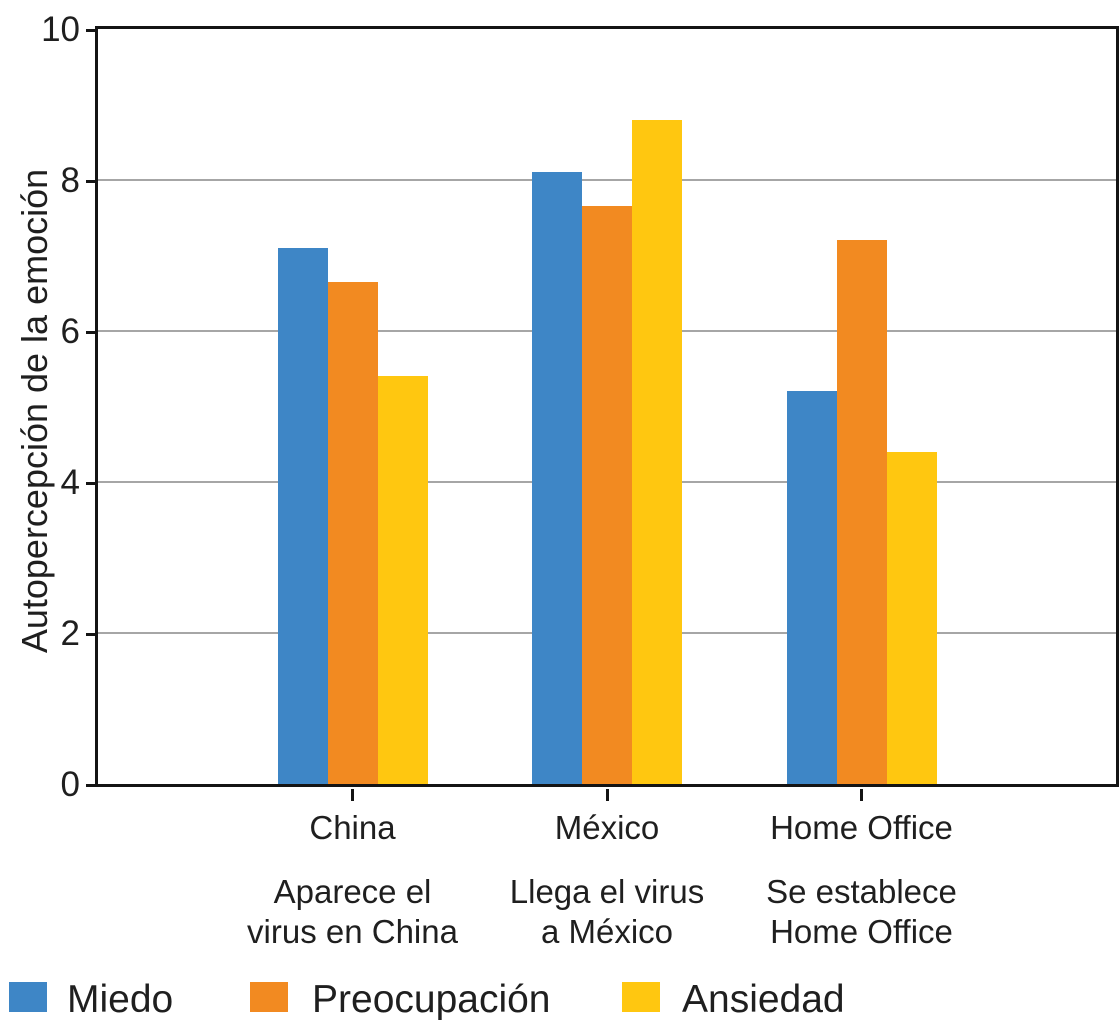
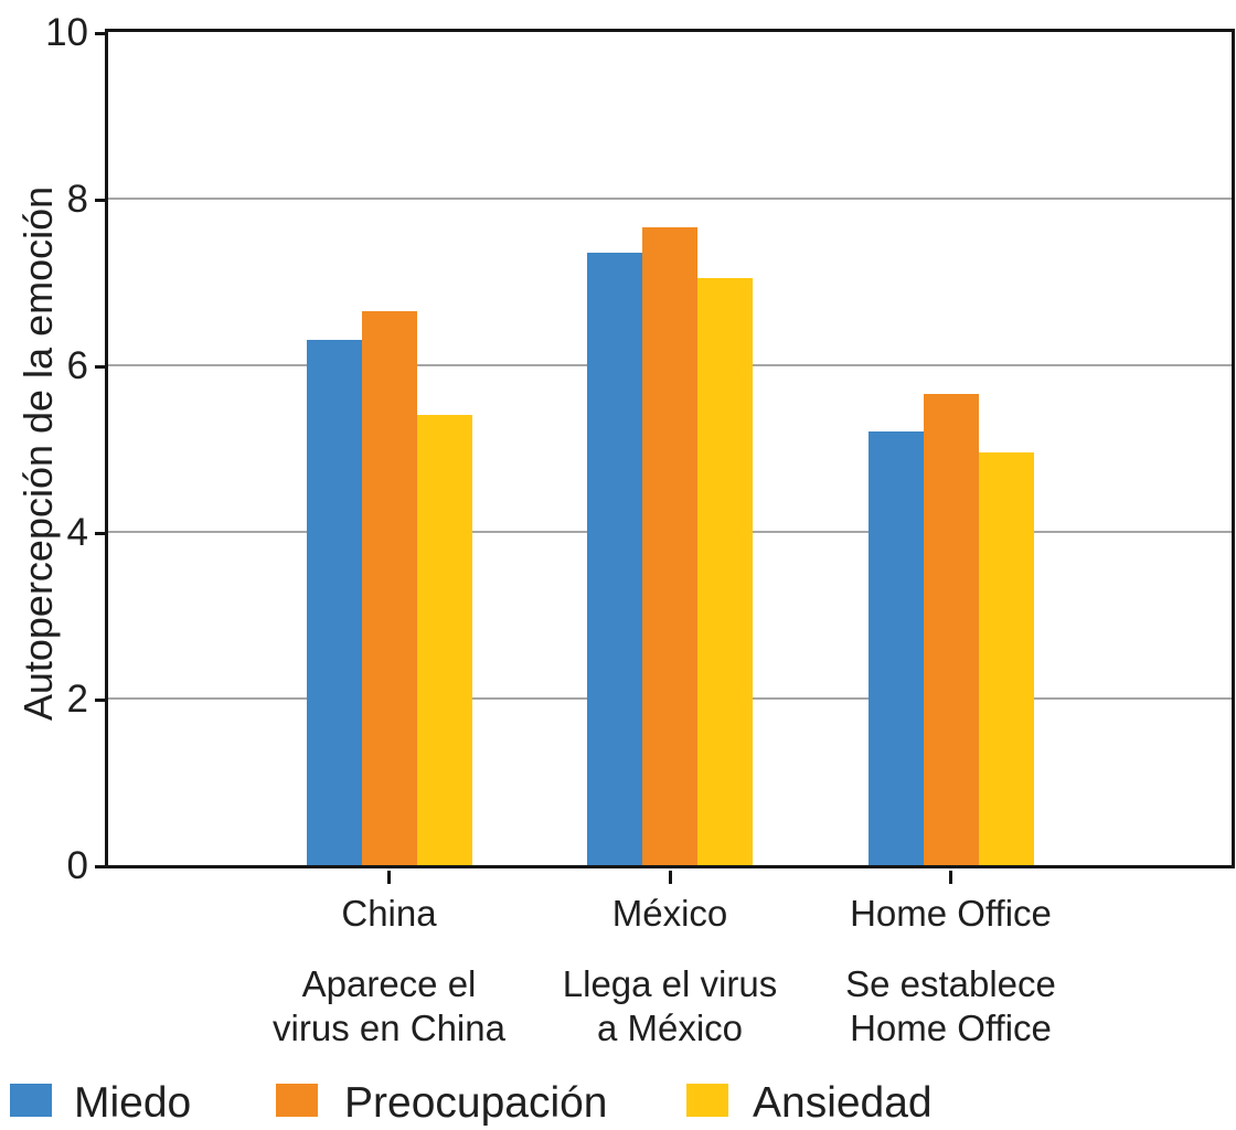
Miedo/China: 7.1 -> 6.3
Miedo/México: 8.1 -> 7.3
Ansiedad/México: 8.8 -> 7.0
Preocupación/Home Office: 7.2 -> 5.7
Ansiedad/Home Office: 4.4 -> 5.0
